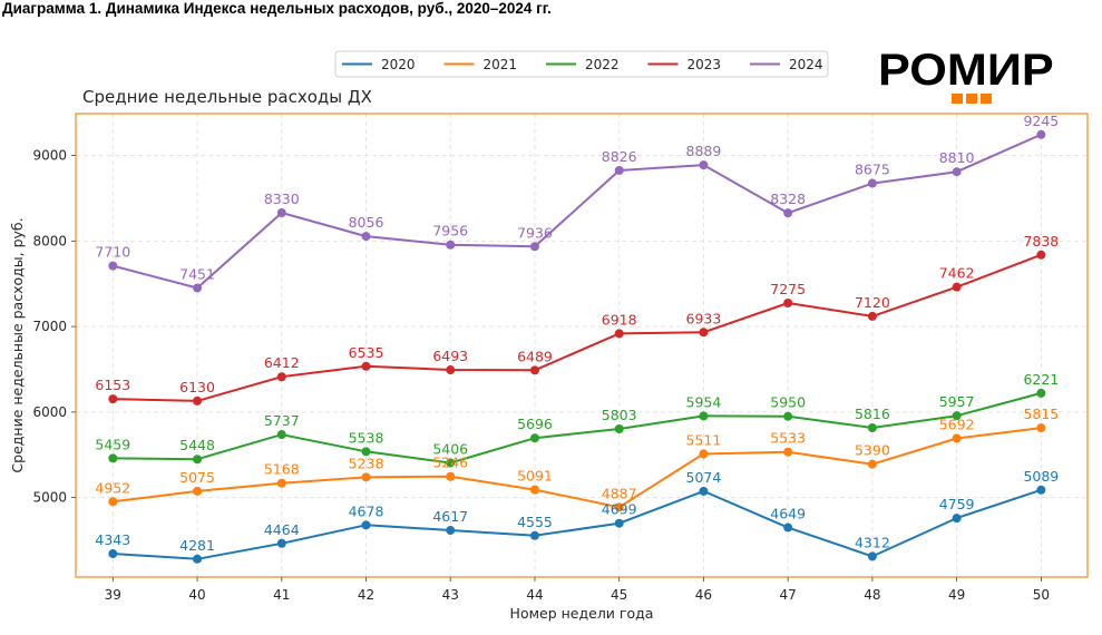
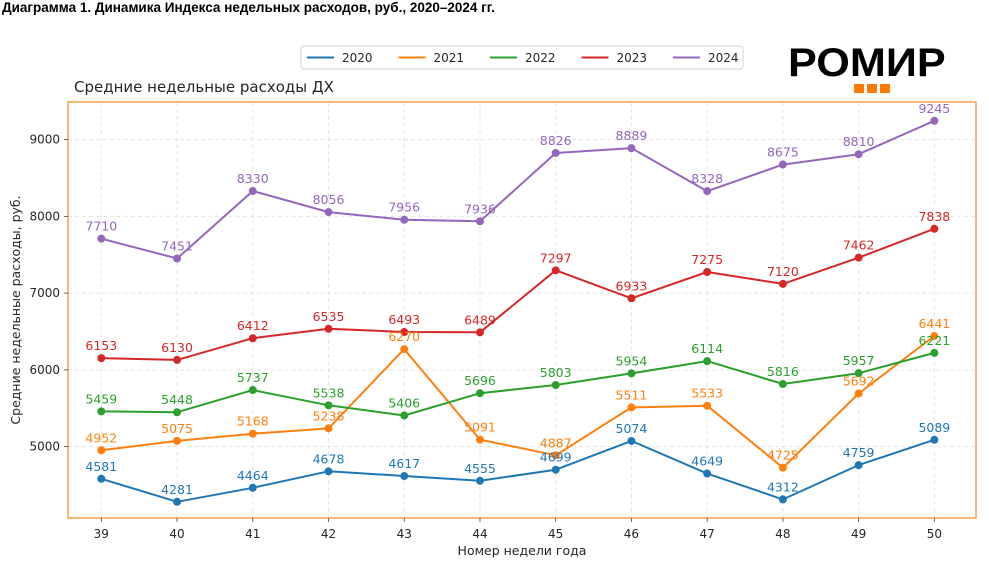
2020/39: 4343 -> 4581
2021/43: 5246 -> 6270
2023/45: 6918 -> 7297
2022/47: 5950 -> 6114
2021/48: 5390 -> 4725
2021/50: 5815 -> 6441
